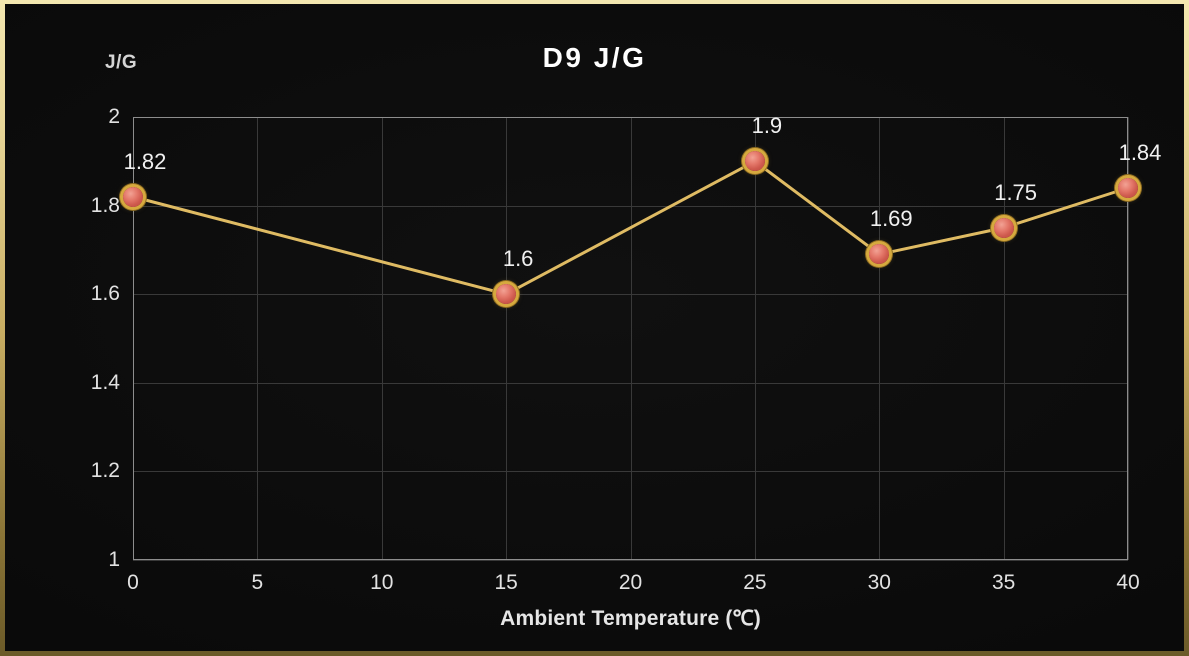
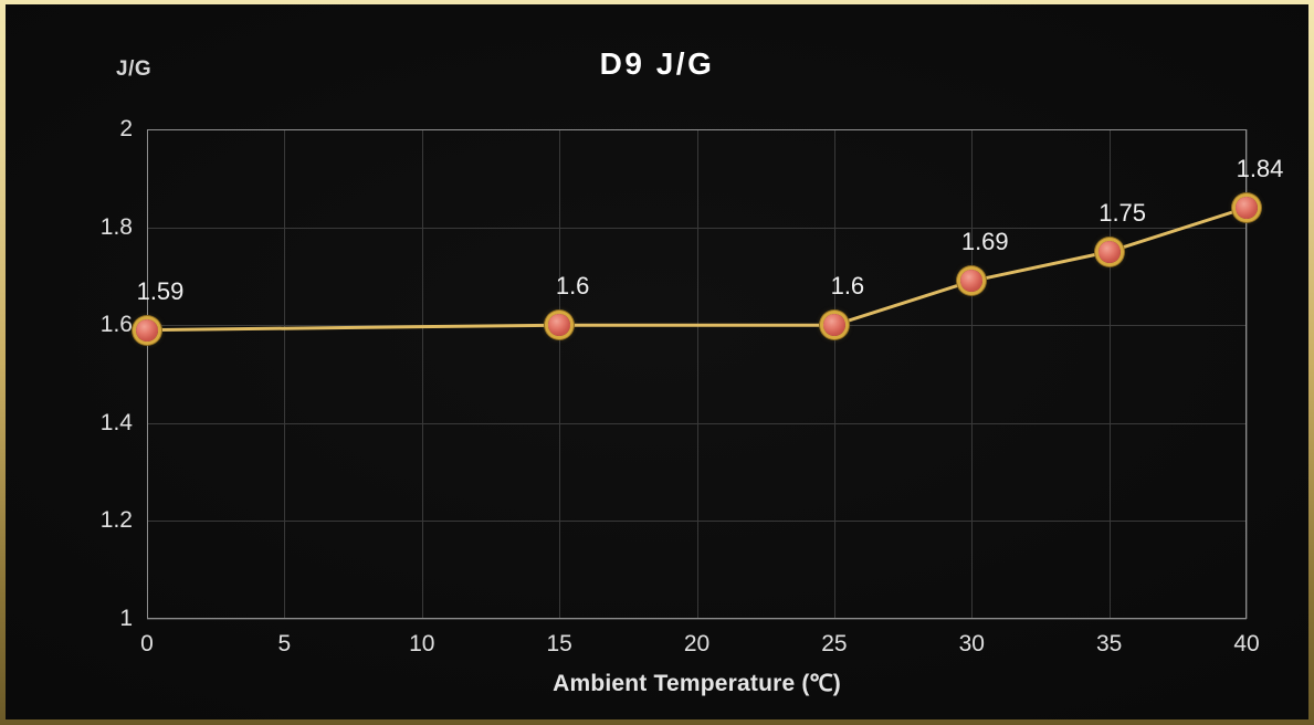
0: 1.82 -> 1.59
25: 1.9 -> 1.6
